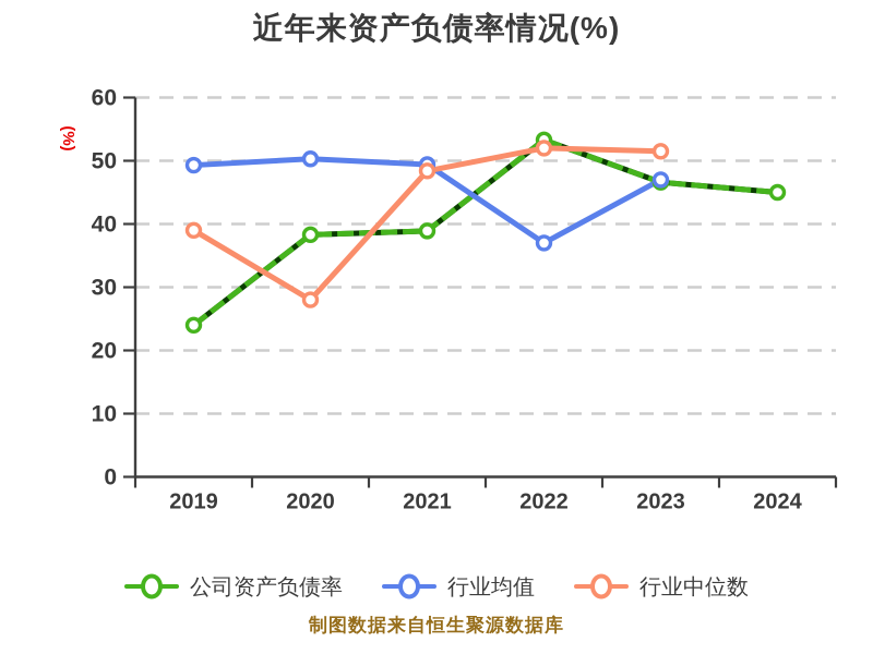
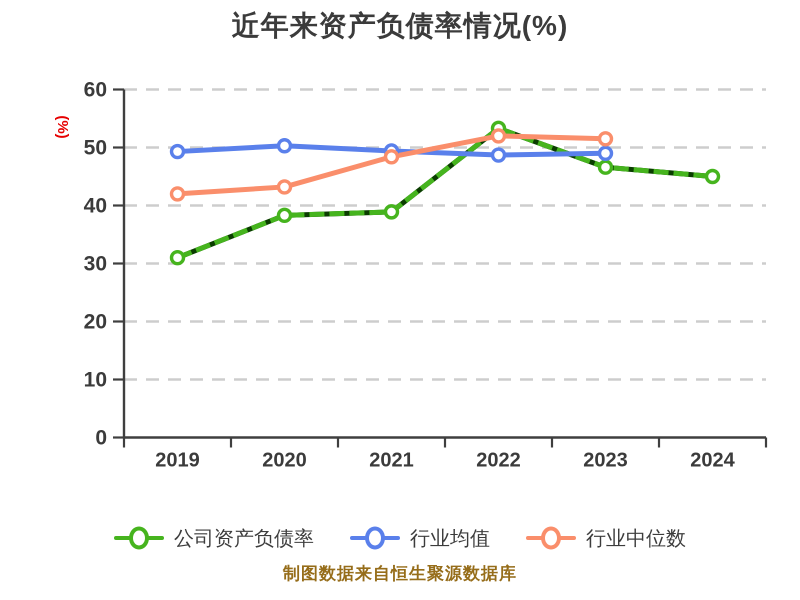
公司资产负债率/2019: 24 -> 31
行业中位数/2019: 39 -> 42
行业中位数/2020: 28 -> 43
行业均值/2022: 37 -> 49
行业均值/2023: 47 -> 49
